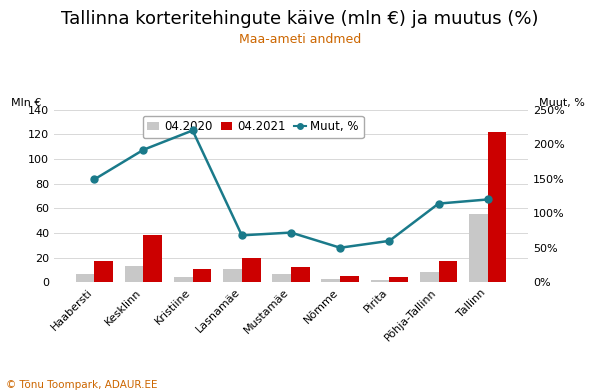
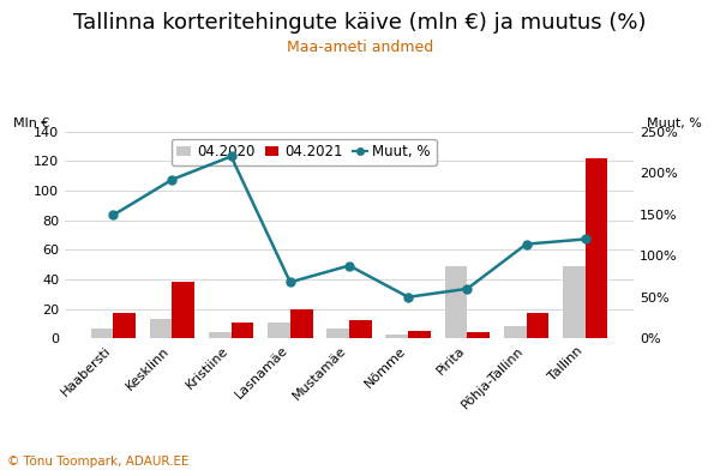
Muut, %/Mustamäe: 72% -> 88%
04.2020/Pirita: 2 -> 49
04.2020/Tallinn: 55 -> 49
